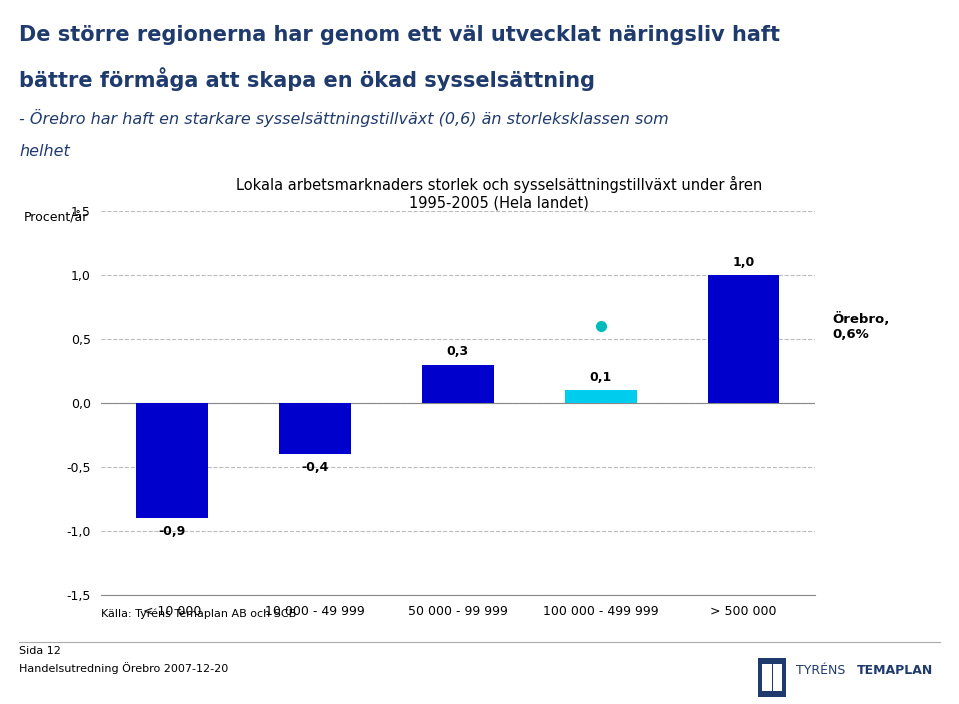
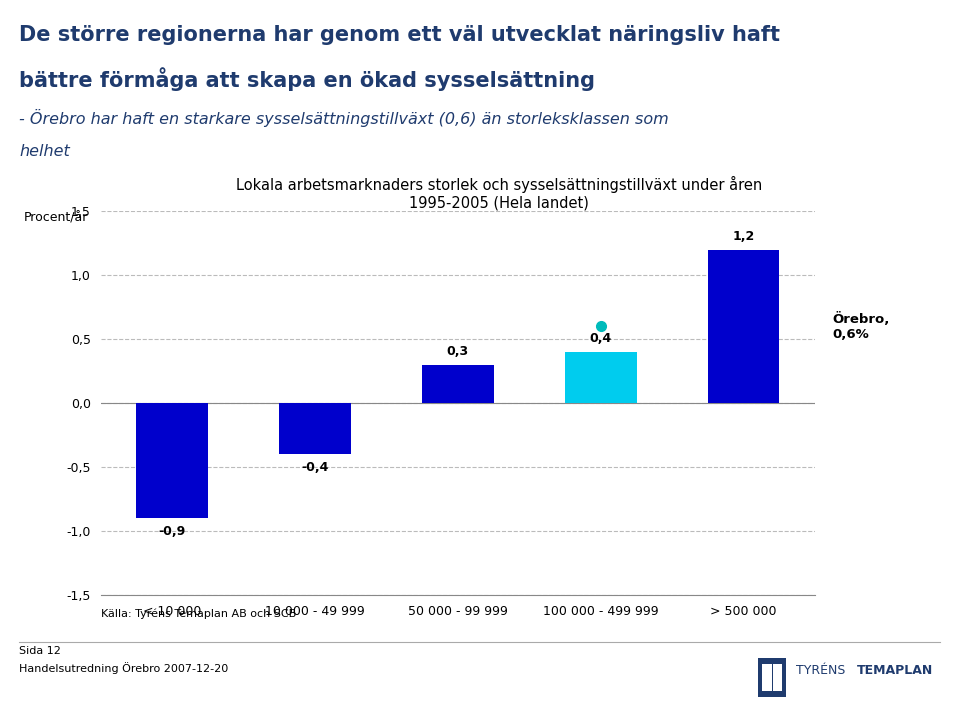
100 000 - 499 999: 0,1 -> 0,4
> 500 000: 1,0 -> 1,2
